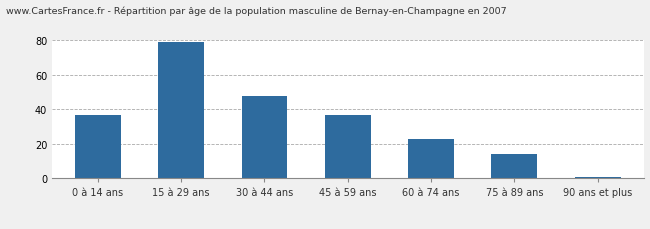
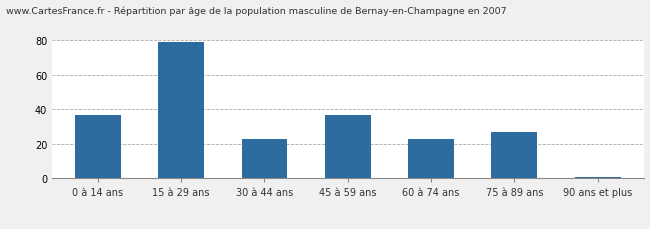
30 à 44 ans: 48 -> 23
75 à 89 ans: 14 -> 27
